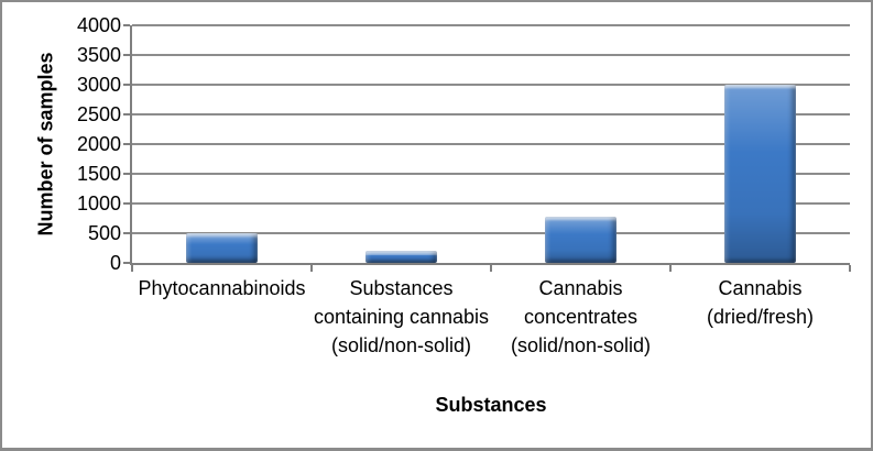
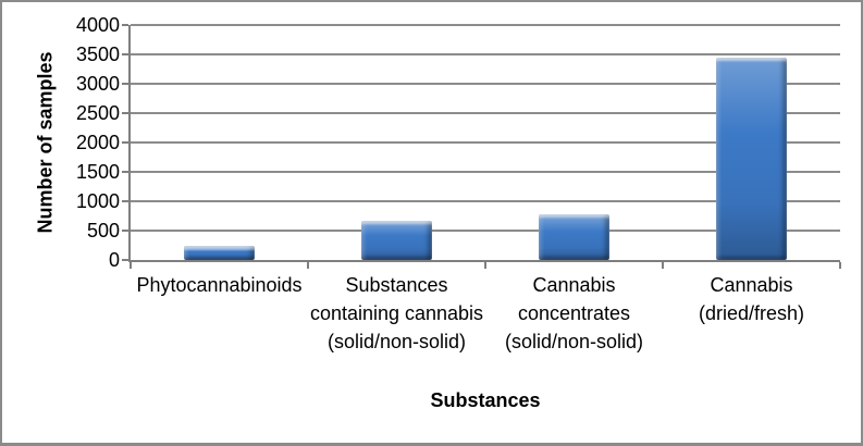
Phytocannabinoids: 500 -> 200
Substances containing cannabis (solid/non-solid): 200 -> 700
Cannabis (dried/fresh): 3000 -> 3400
